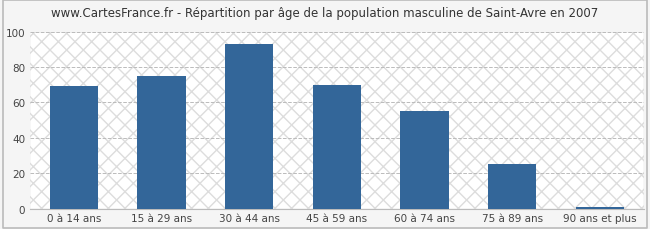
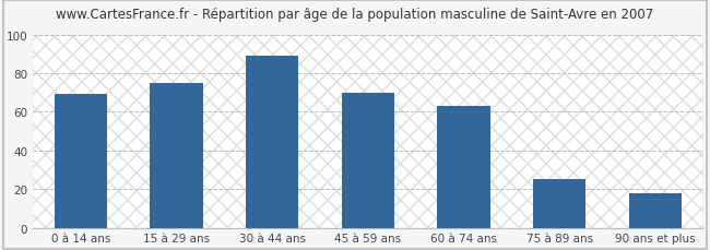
30 à 44 ans: 93 -> 89
60 à 74 ans: 55 -> 63
90 ans et plus: 1 -> 18
